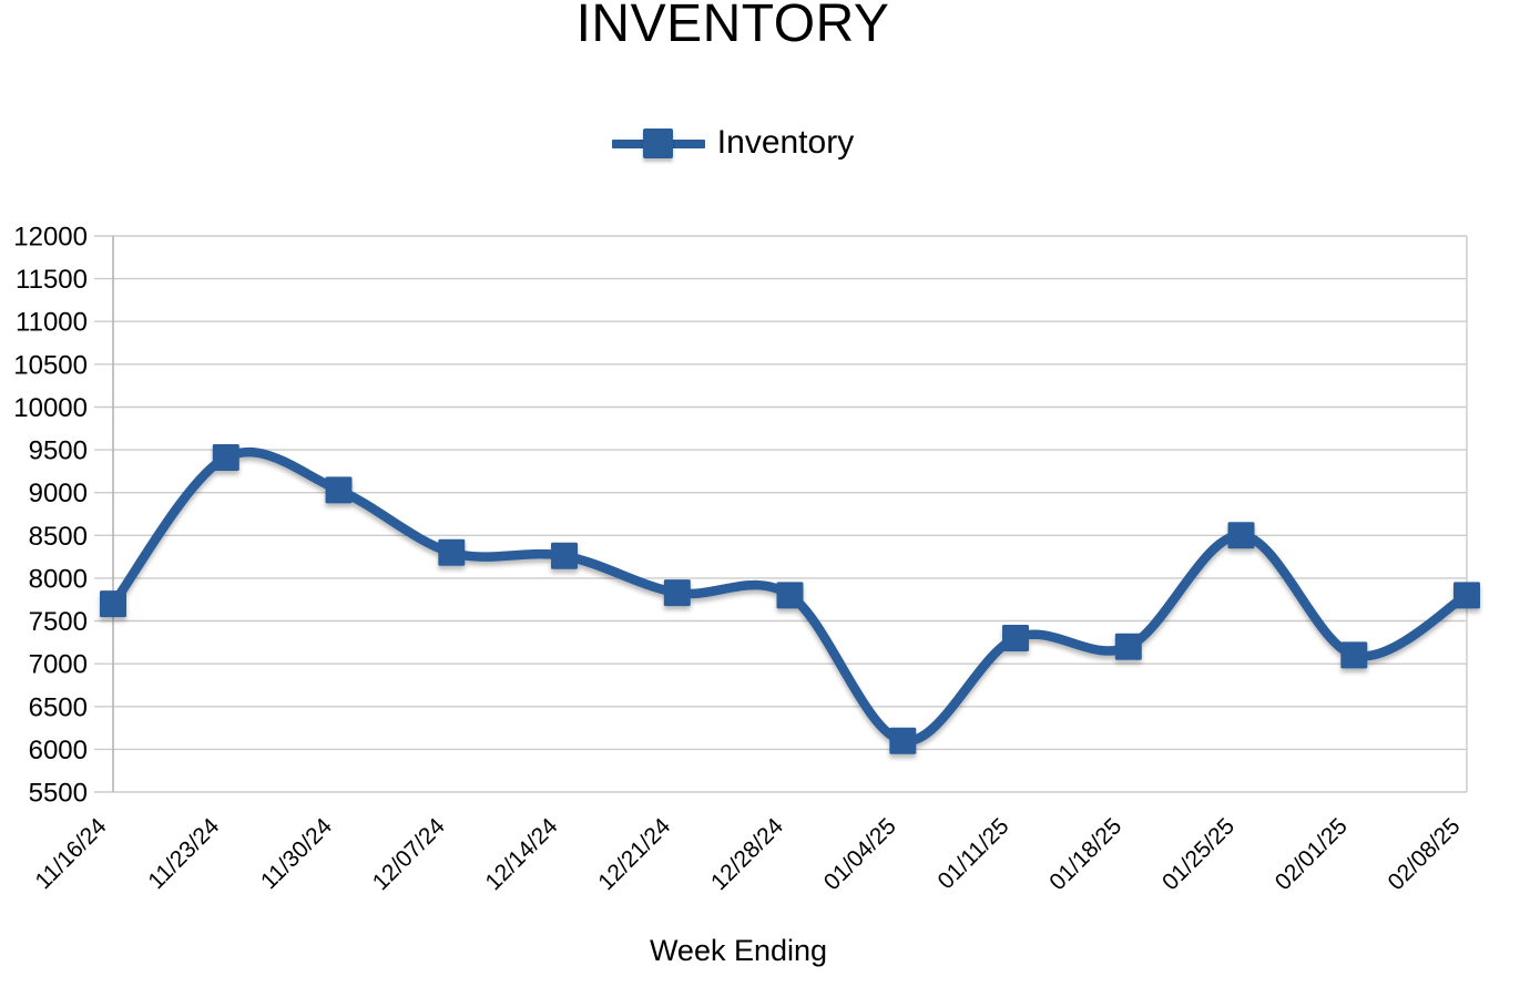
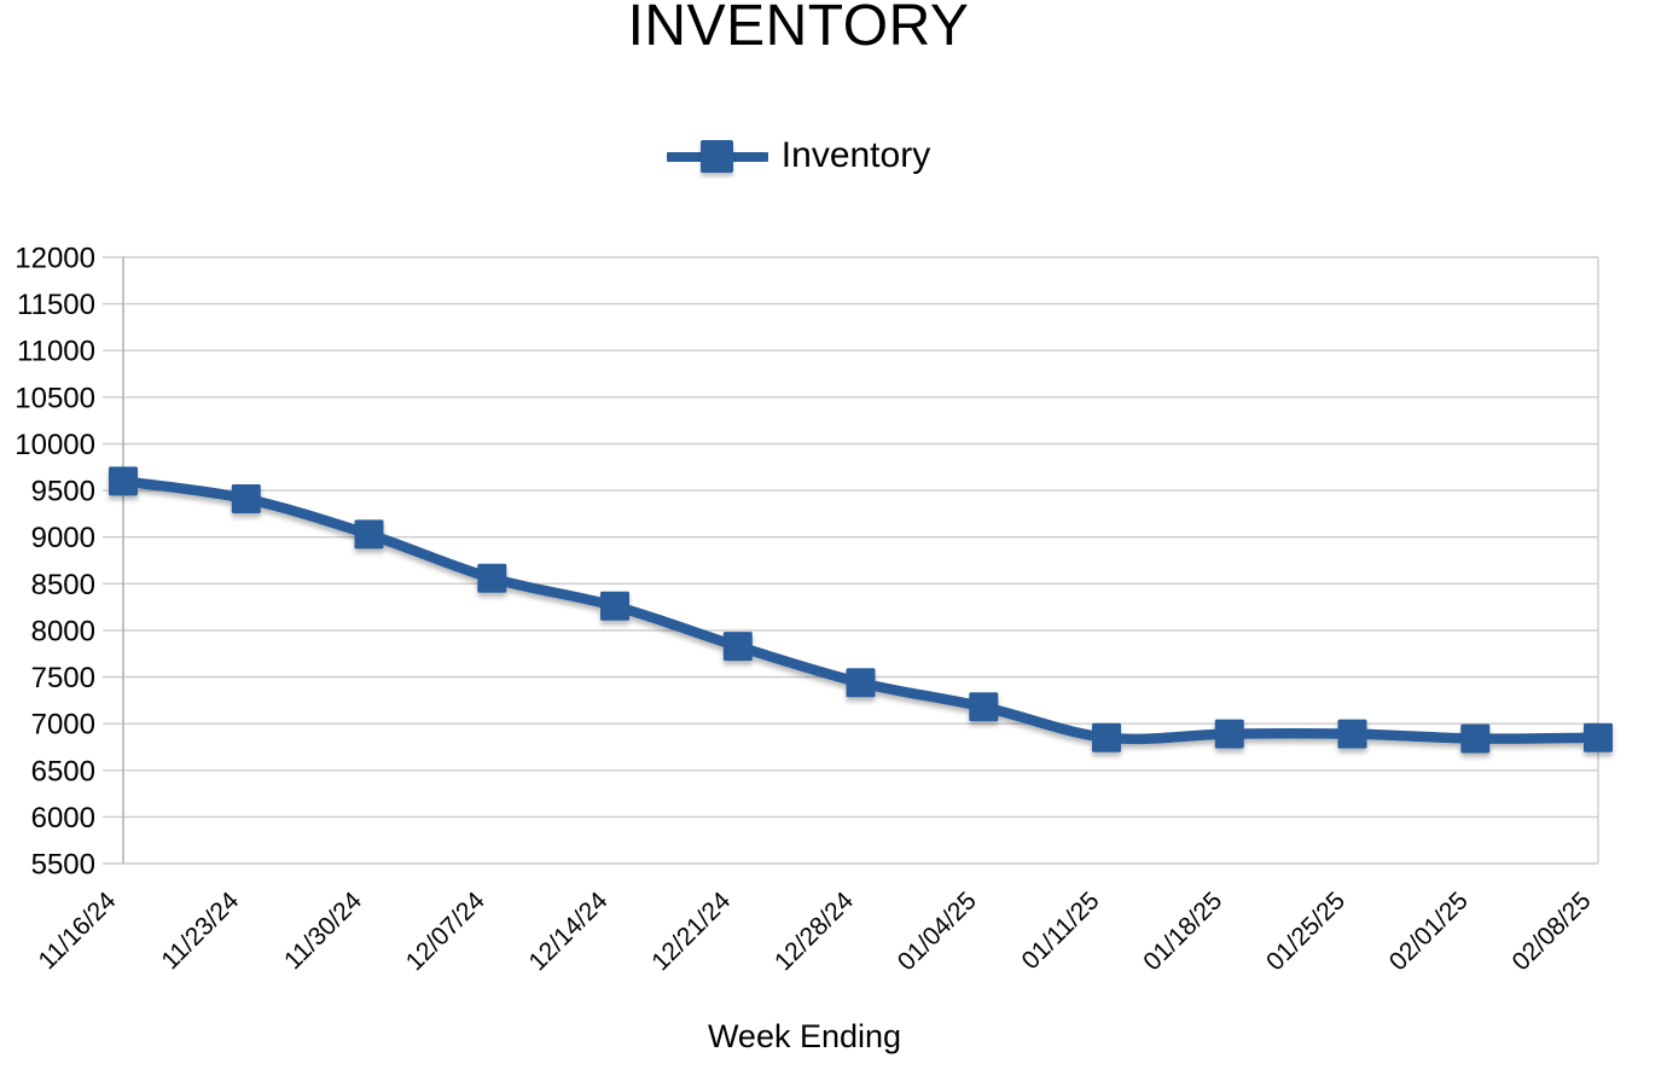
11/16/24: 7700 -> 9600
12/07/24: 8300 -> 8600
12/28/24: 7800 -> 7400
01/04/25: 6100 -> 7200
01/11/25: 7300 -> 6800
01/18/25: 7200 -> 6900
01/25/25: 8500 -> 6900
02/01/25: 7100 -> 6800
02/08/25: 7800 -> 6800
